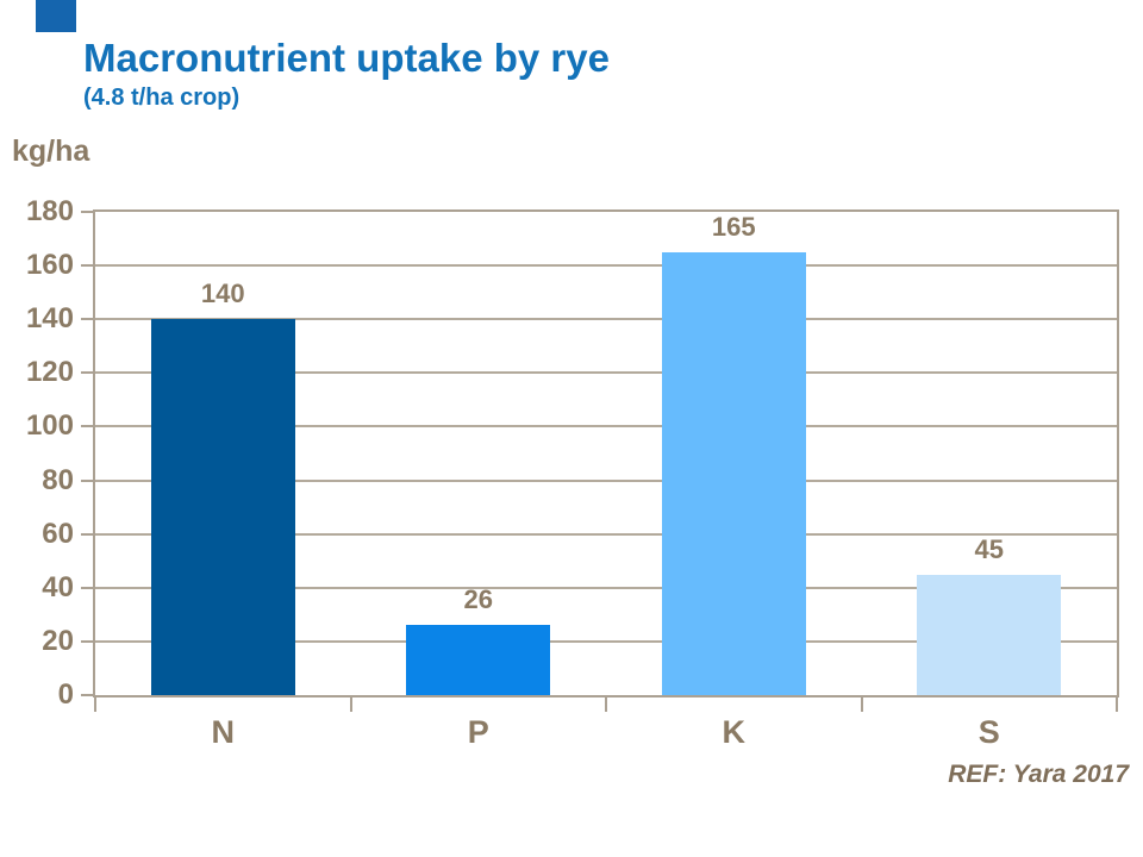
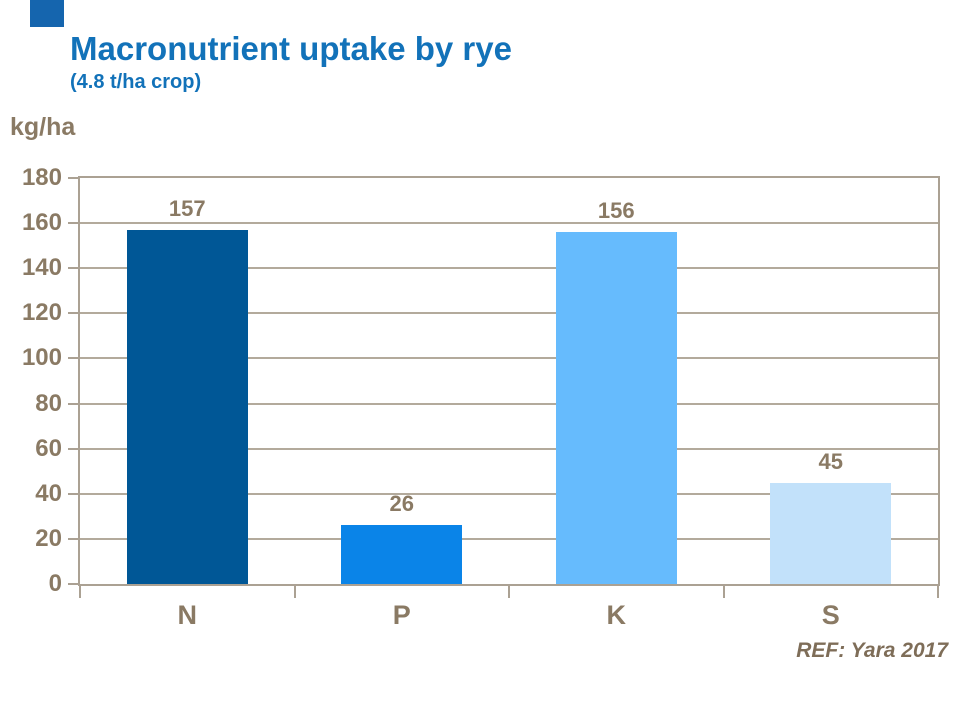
N: 140 -> 157
K: 165 -> 156
